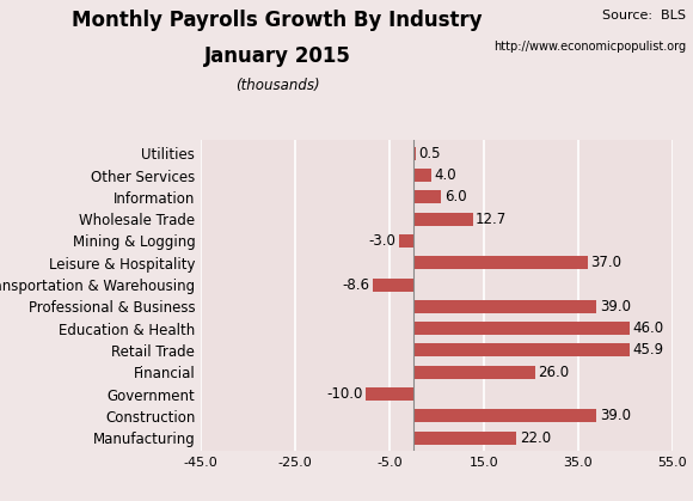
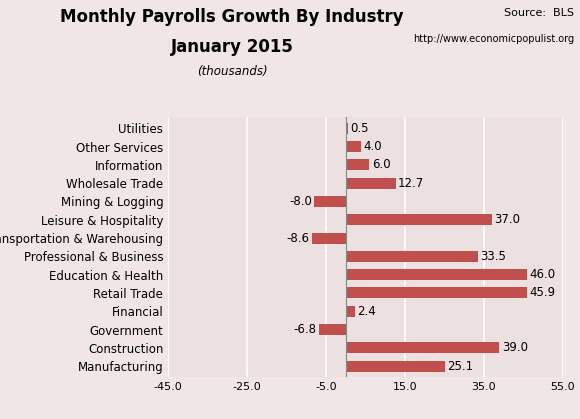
Mining & Logging: -3.0 -> -8.0
Professional & Business: 39.0 -> 33.5
Financial: 26.0 -> 2.4
Government: -10.0 -> -6.8
Manufacturing: 22.0 -> 25.1
